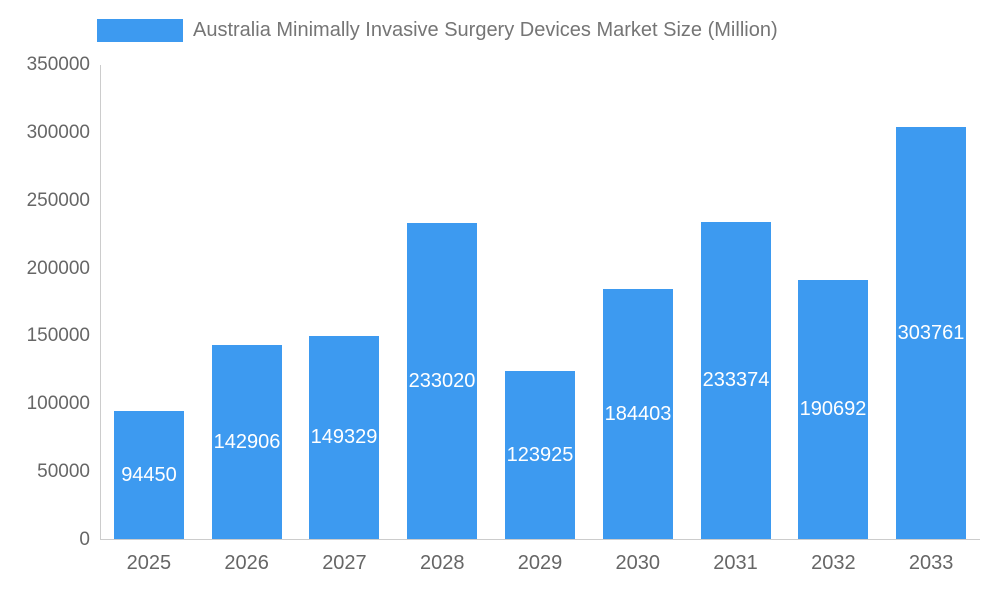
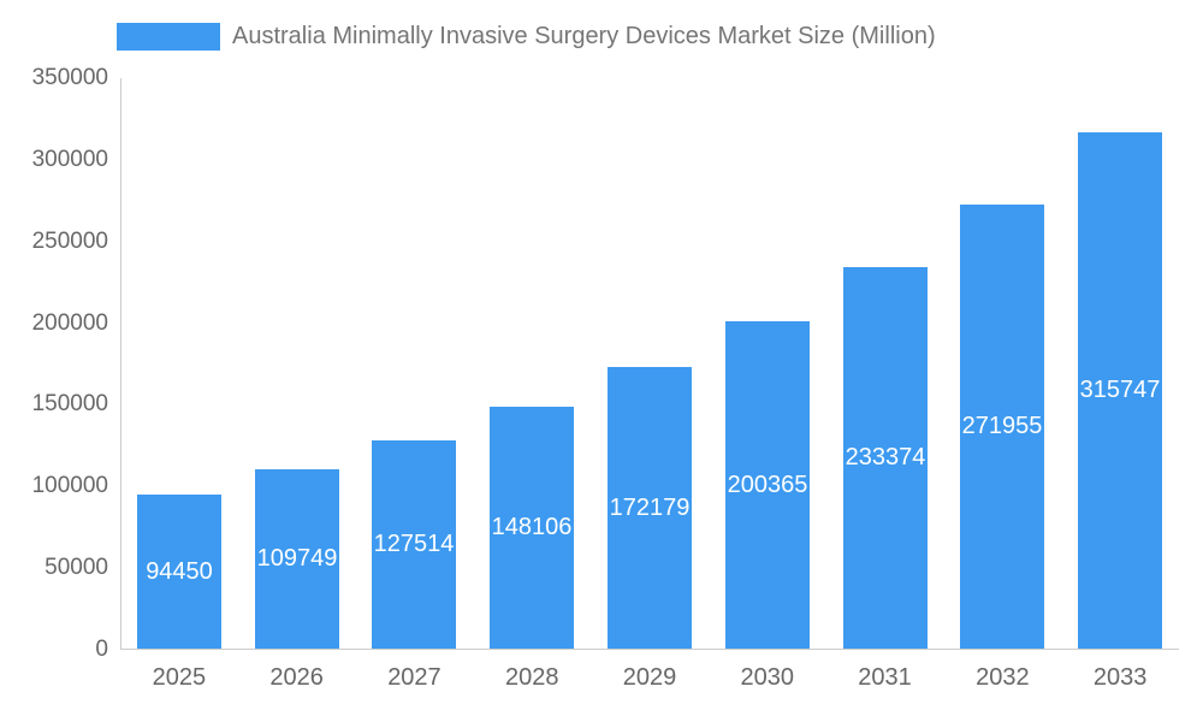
2026: 142906 -> 109749
2027: 149329 -> 127514
2028: 233020 -> 148106
2029: 123925 -> 172179
2030: 184403 -> 200365
2032: 190692 -> 271955
2033: 303761 -> 315747
